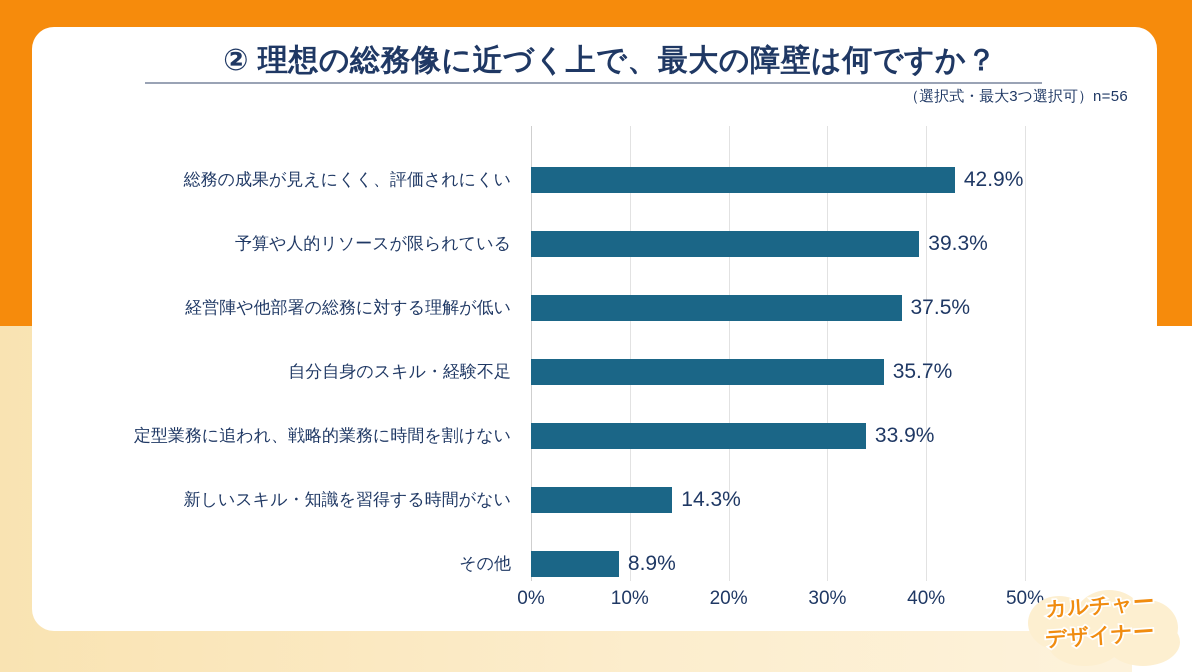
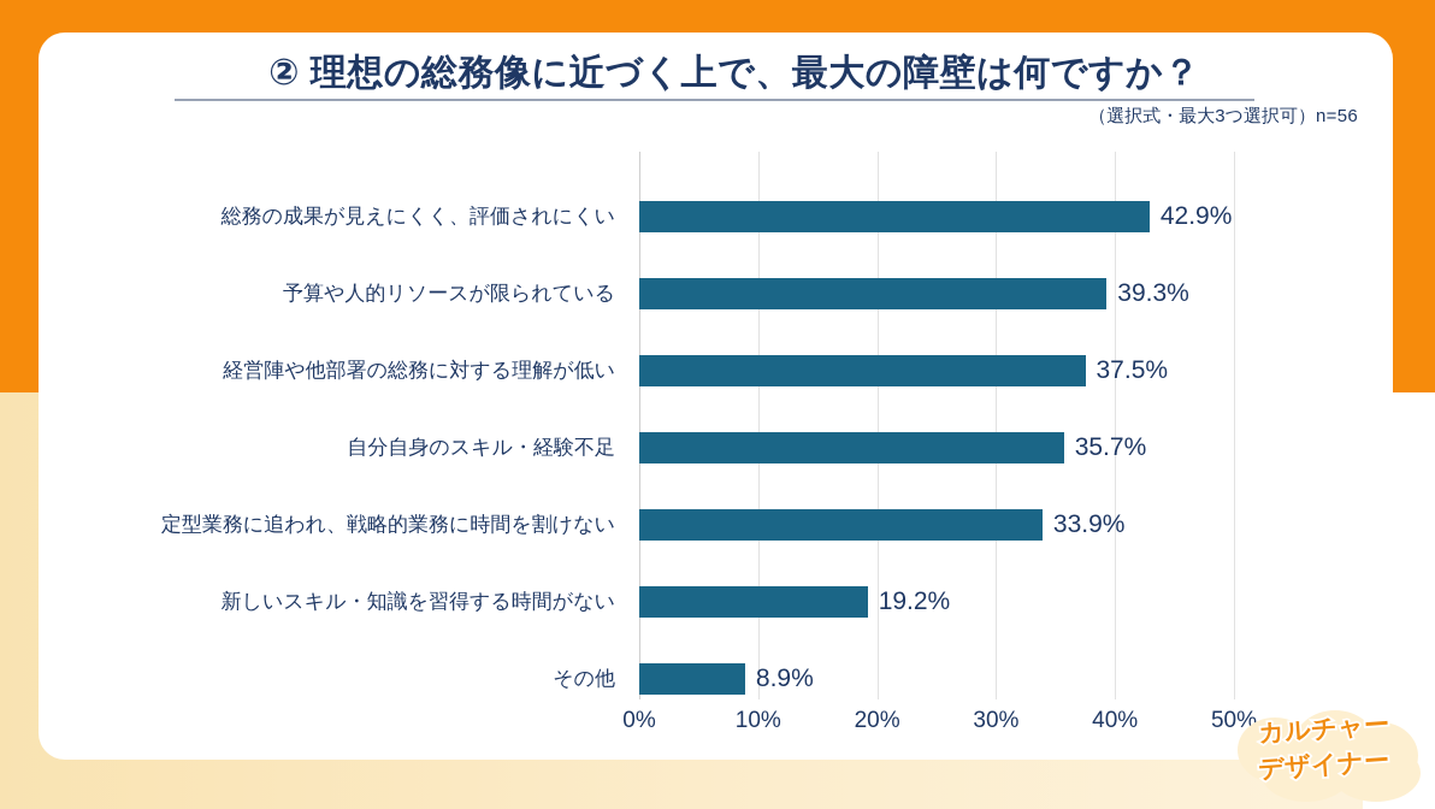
新しいスキル・知識を習得する時間がない: 14.3% -> 19.2%
